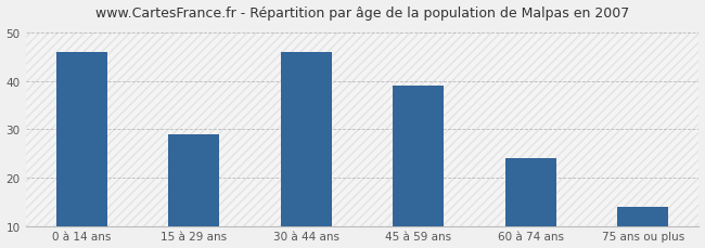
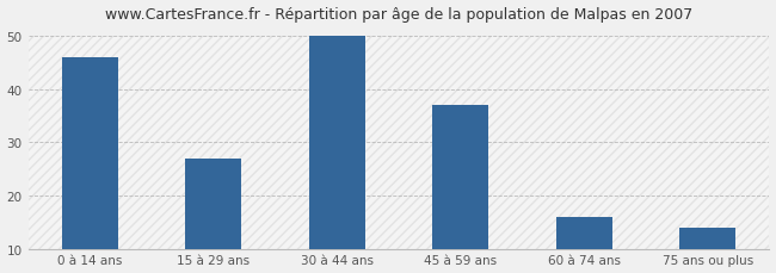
15 à 29 ans: 29 -> 27
30 à 44 ans: 46 -> 50
45 à 59 ans: 39 -> 37
60 à 74 ans: 24 -> 16
